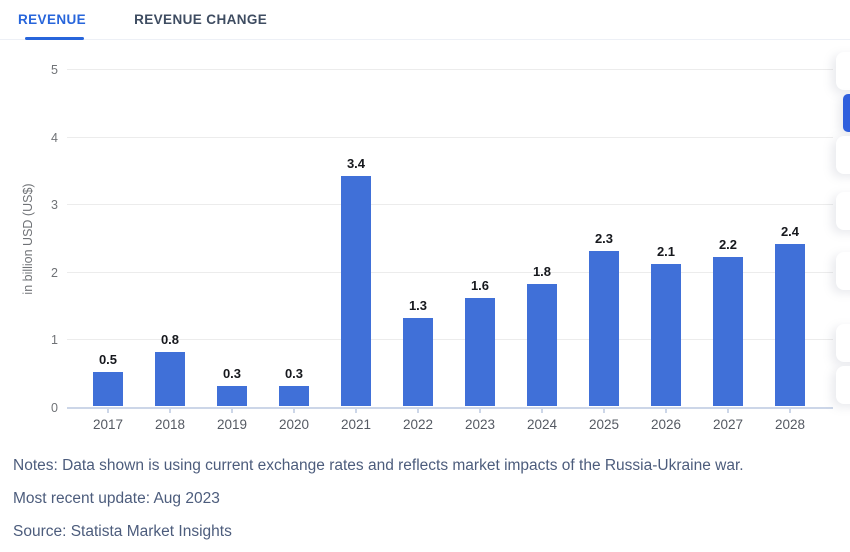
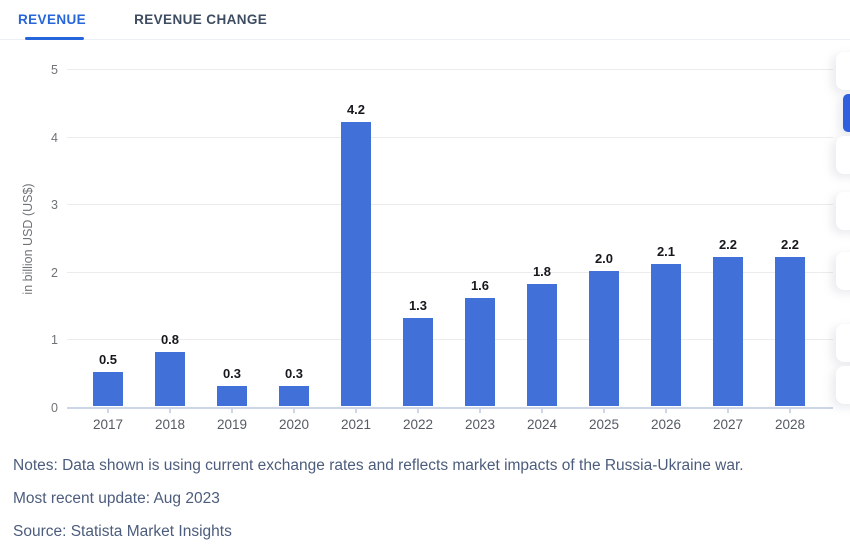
2021: 3.4 -> 4.2
2025: 2.3 -> 2.0
2028: 2.4 -> 2.2
